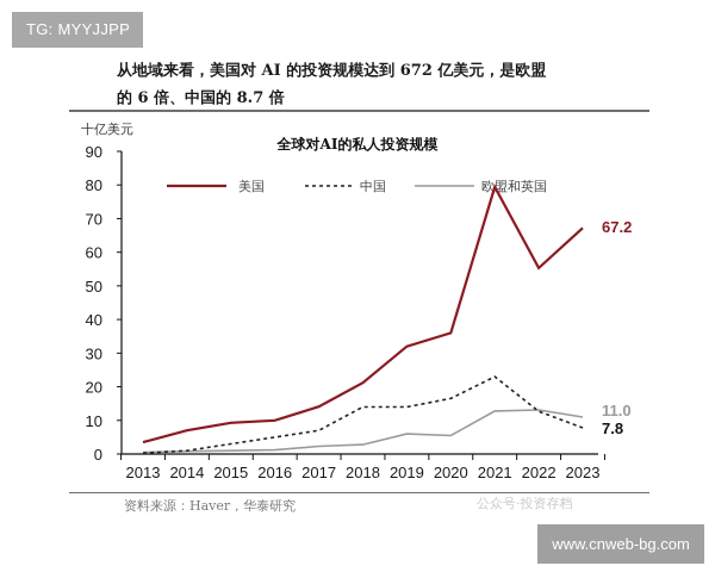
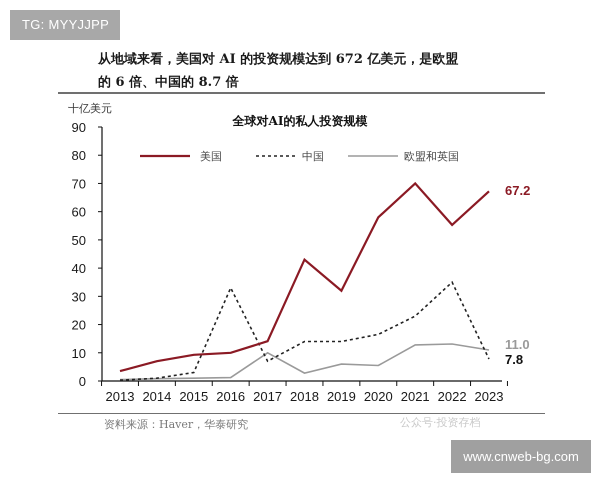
中国/2016: 5 -> 33
欧盟和英国/2017: 2 -> 10
美国/2018: 21 -> 43
美国/2020: 36 -> 58
美国/2021: 79 -> 70
中国/2022: 13 -> 35
